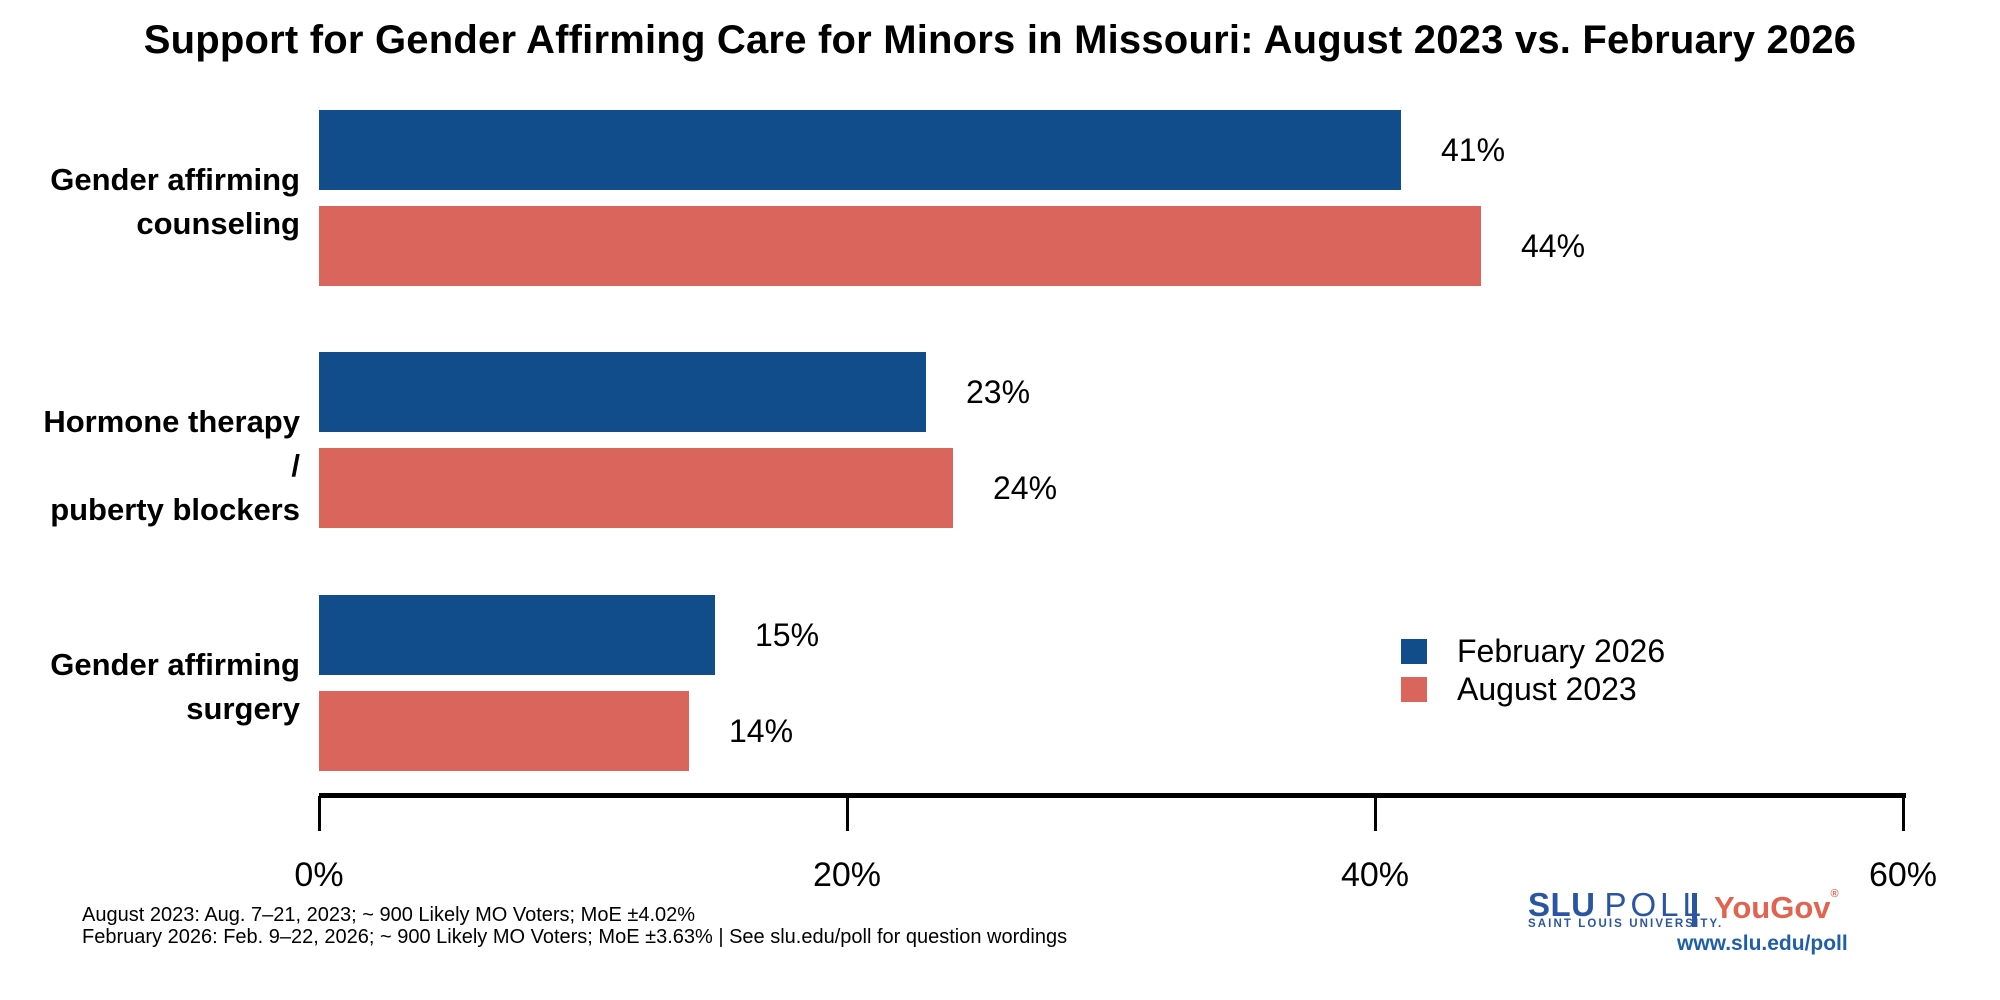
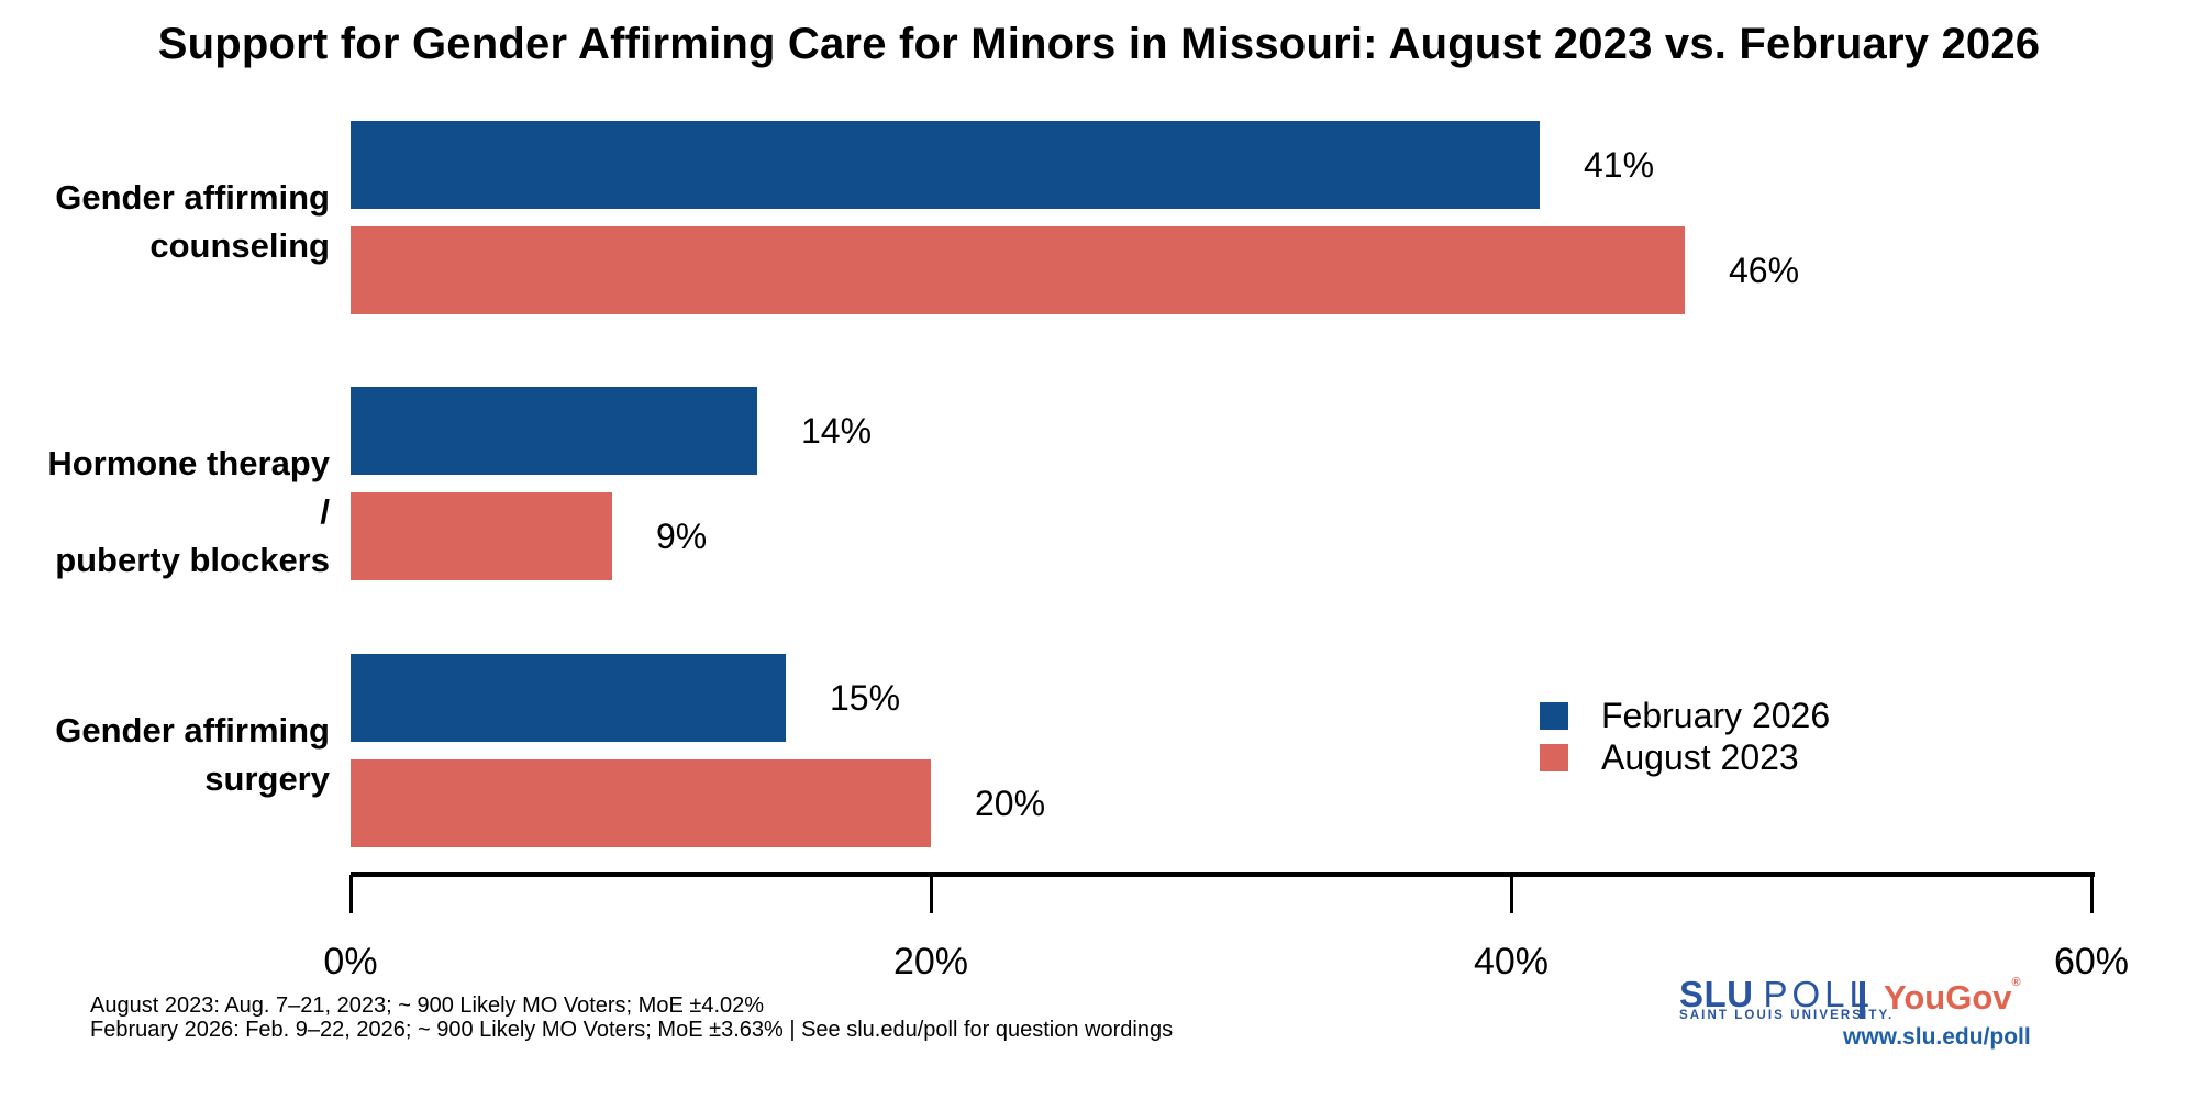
August 2023/Gender affirming counseling: 44% -> 46%
February 2026/Hormone therapy / puberty blockers: 23% -> 14%
August 2023/Hormone therapy / puberty blockers: 24% -> 9%
August 2023/Gender affirming surgery: 14% -> 20%
